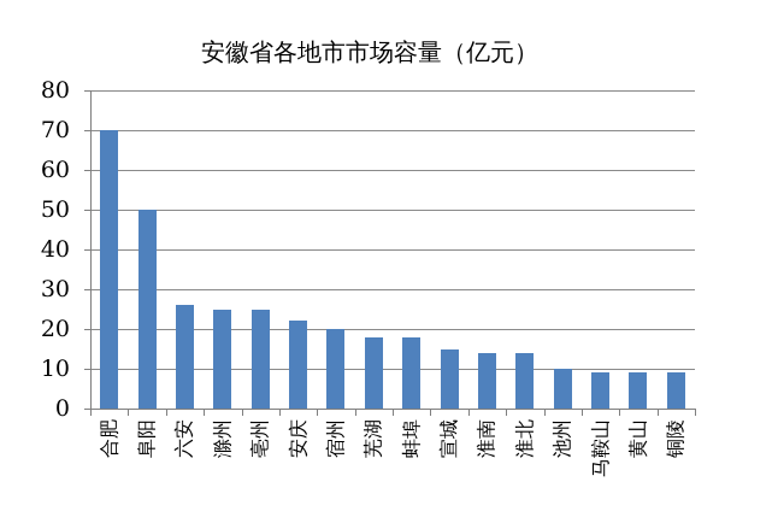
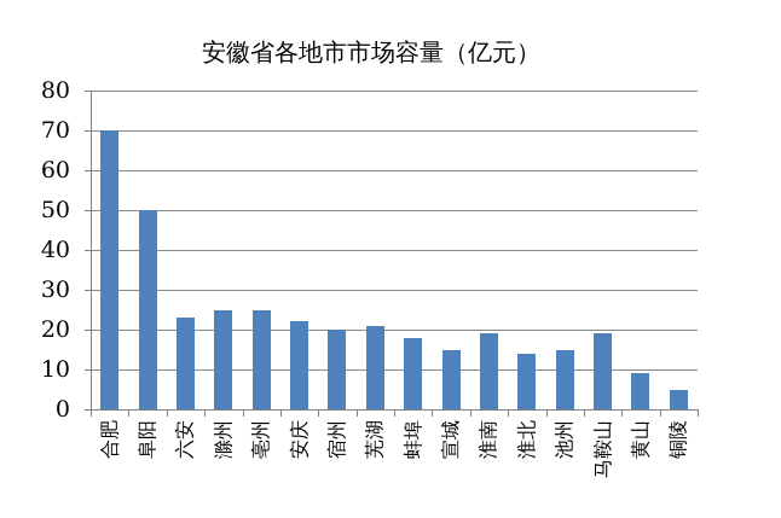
六安: 26 -> 23
芜湖: 18 -> 21
淮南: 14 -> 19
池州: 10 -> 15
马鞍山: 9 -> 19
铜陵: 9 -> 5
